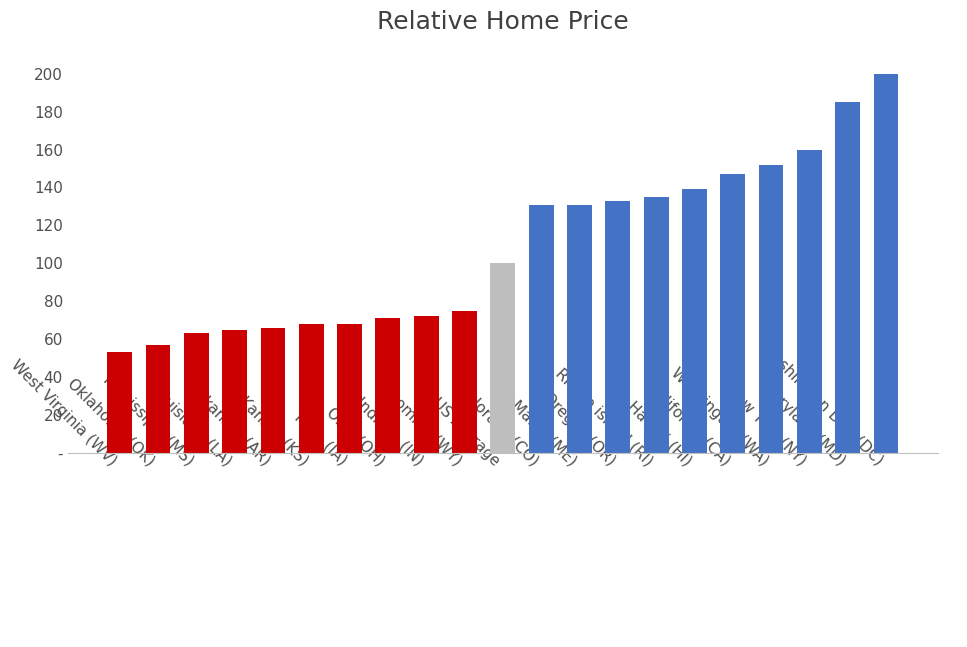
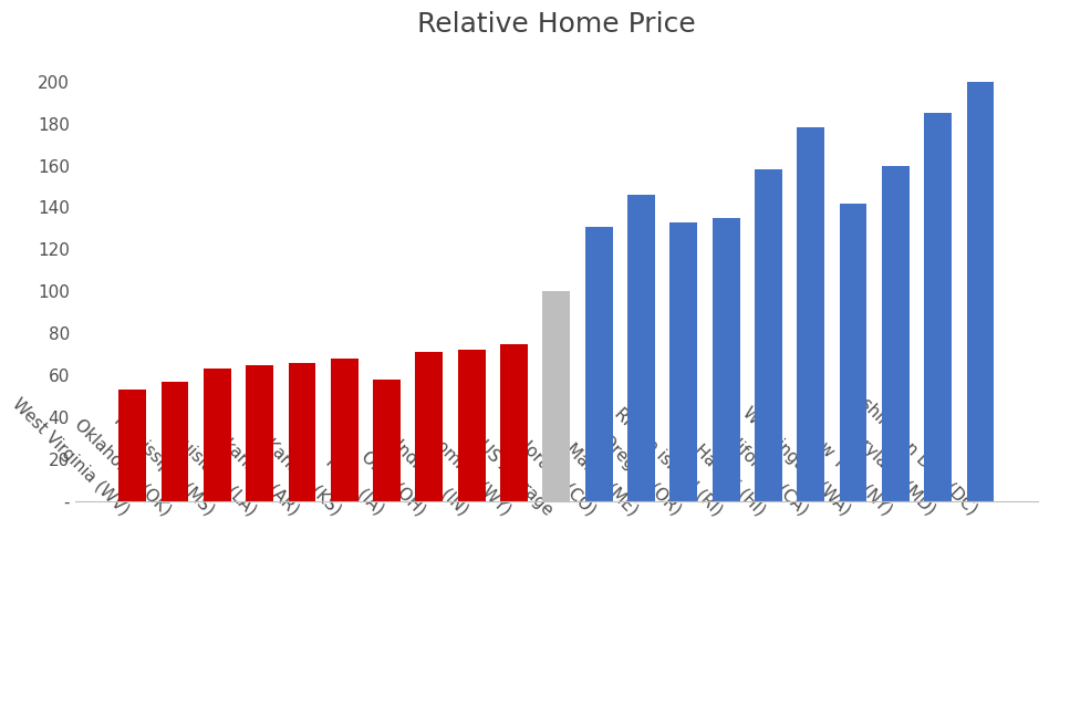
Iowa (IA): 68 -> 58
Maine (ME): 131 -> 146
Hawaii (HI): 139 -> 158
California (CA): 147 -> 178
Washington (WA): 152 -> 142
